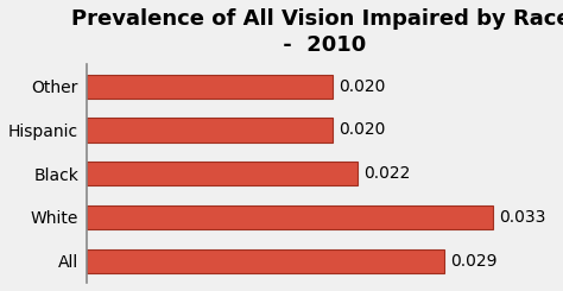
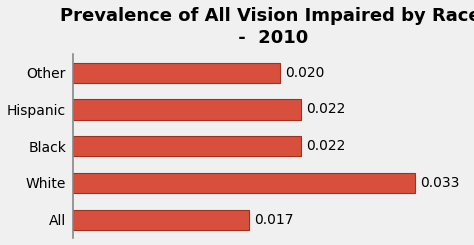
Hispanic: 0.020 -> 0.022
All: 0.029 -> 0.017
